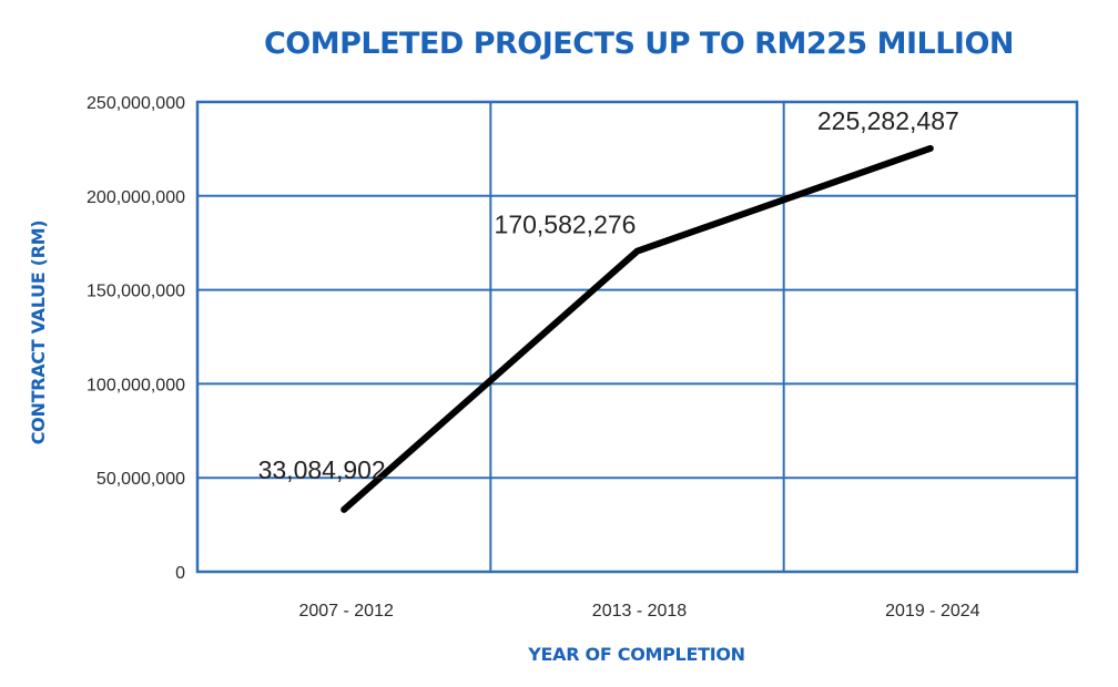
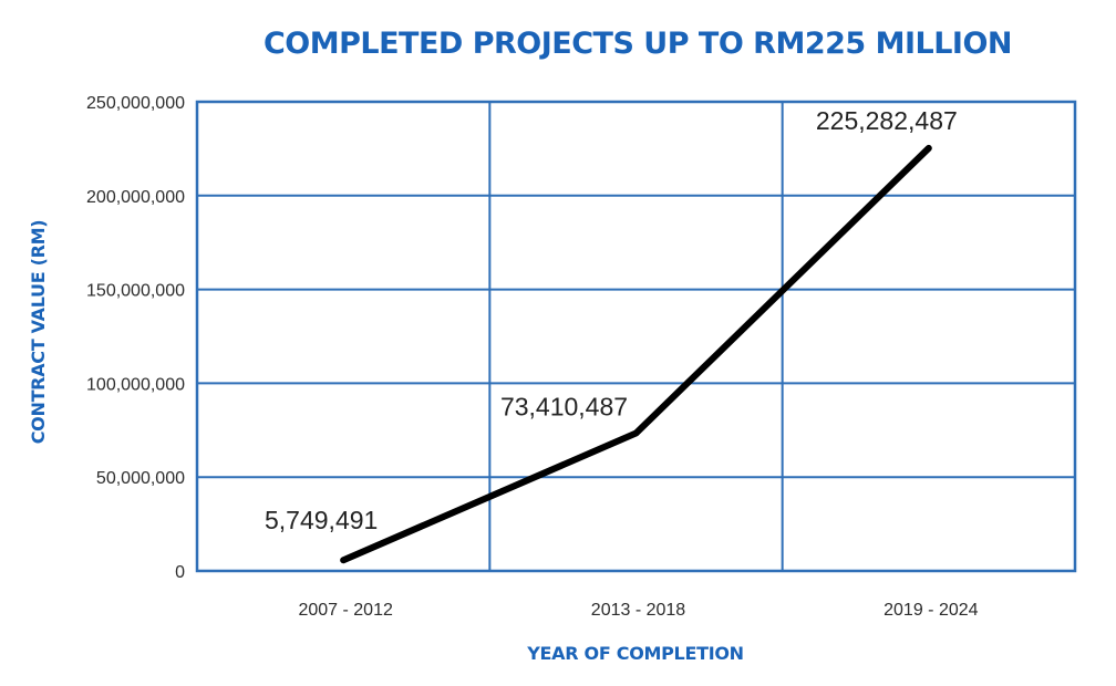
2007 - 2012: 33,084,902 -> 5,749,491
2013 - 2018: 170,582,276 -> 73,410,487
